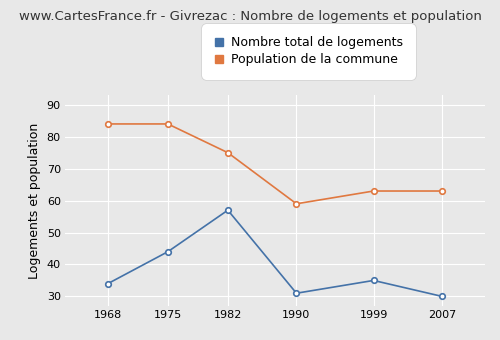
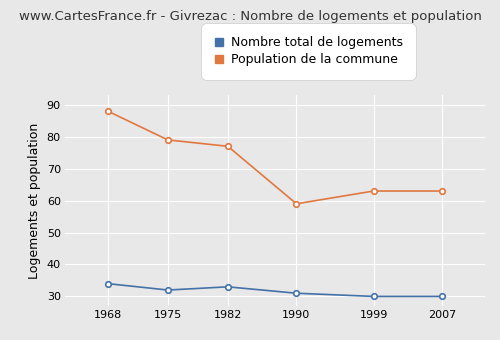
Population de la commune/1968: 84 -> 88
Nombre total de logements/1975: 44 -> 32
Population de la commune/1975: 84 -> 79
Nombre total de logements/1982: 57 -> 33
Population de la commune/1982: 75 -> 77
Nombre total de logements/1999: 35 -> 30
